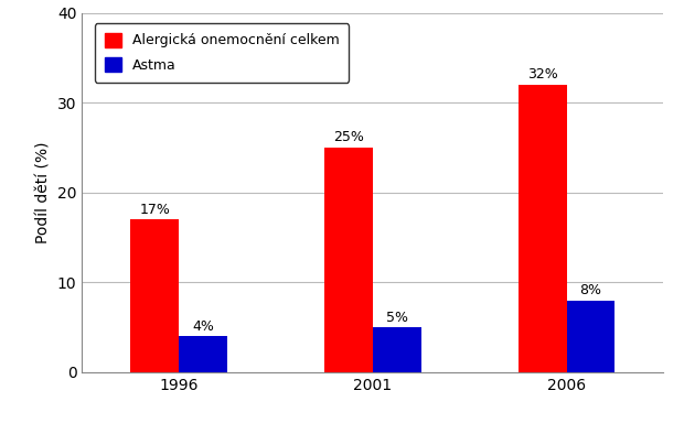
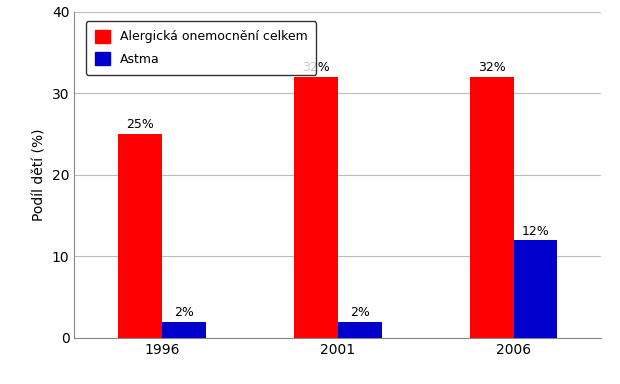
Alergická onemocnění celkem/1996: 17% -> 25%
Astma/1996: 4% -> 2%
Alergická onemocnění celkem/2001: 25% -> 32%
Astma/2001: 5% -> 2%
Astma/2006: 8% -> 12%
